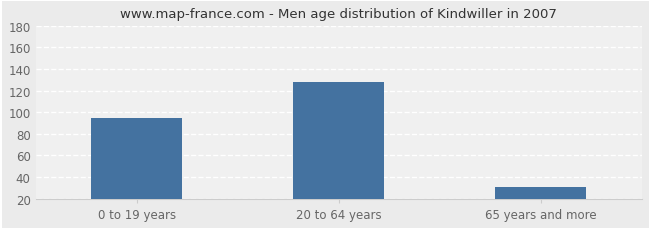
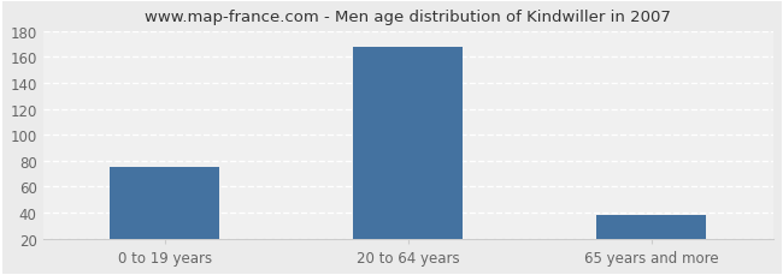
0 to 19 years: 95 -> 75
20 to 64 years: 128 -> 168
65 years and more: 31 -> 38
